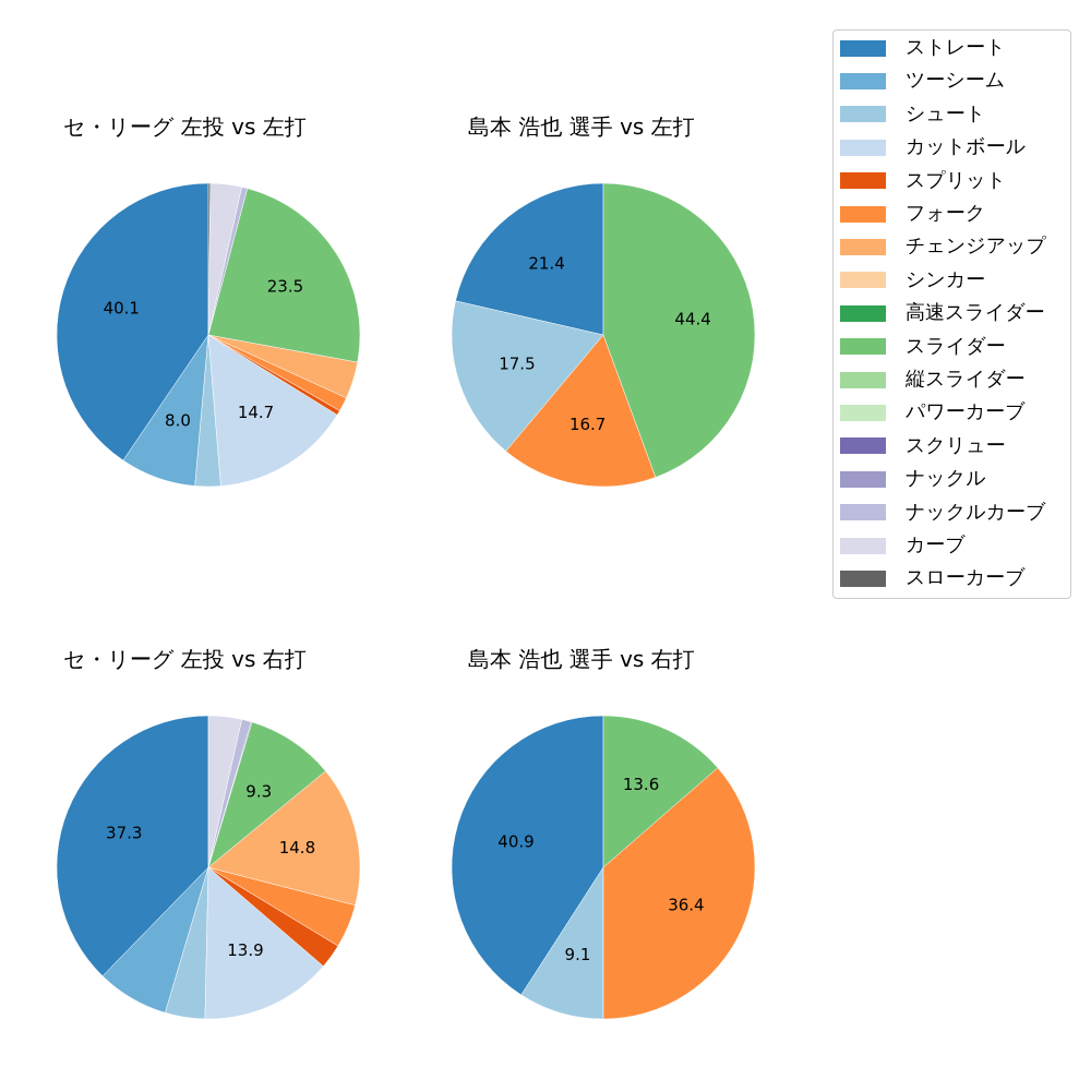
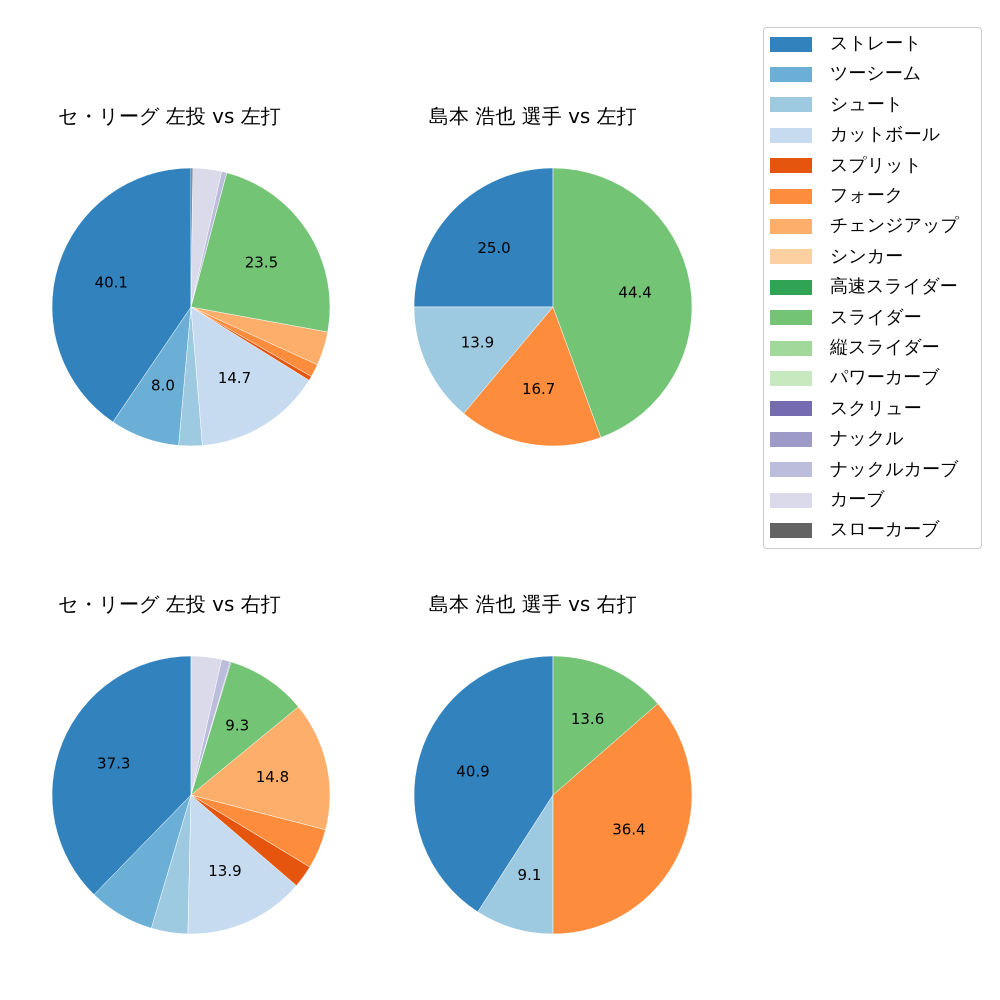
島本 浩也 選手 vs 左打/ストレート: 21.4 -> 25.0
島本 浩也 選手 vs 左打/シュート: 17.5 -> 13.9
